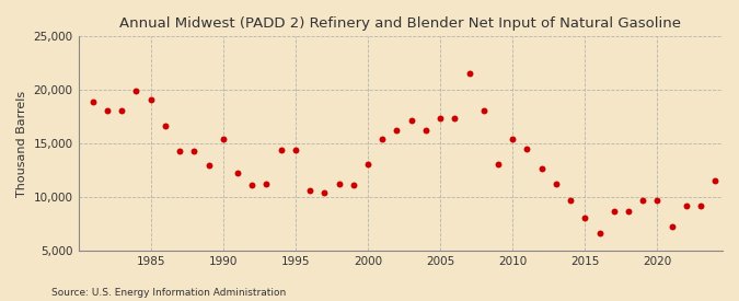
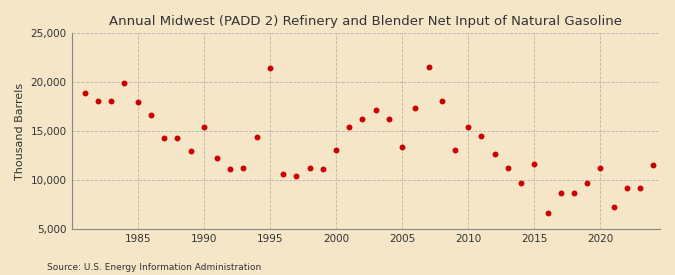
1985: 19,100 -> 18,000
1995: 14,400 -> 21,400
2005: 17,400 -> 13,400
2015: 8,000 -> 11,600
2020: 9,700 -> 11,200
